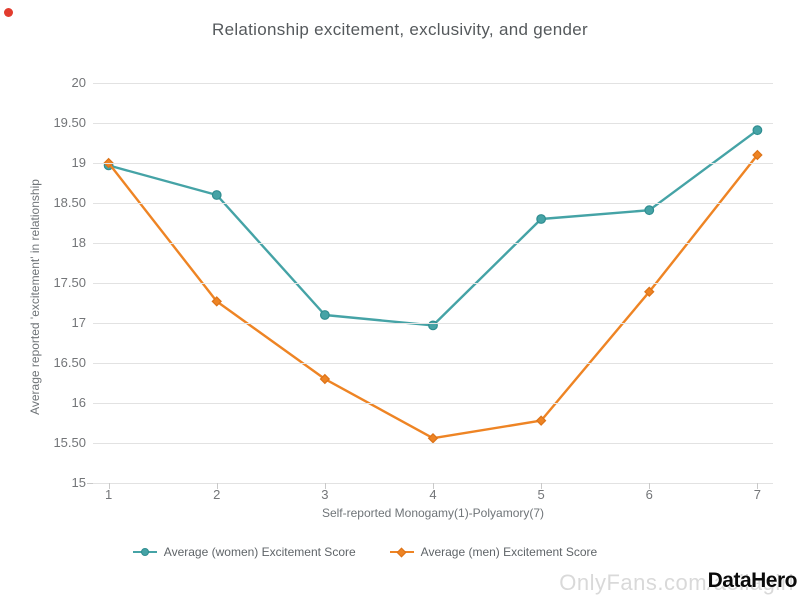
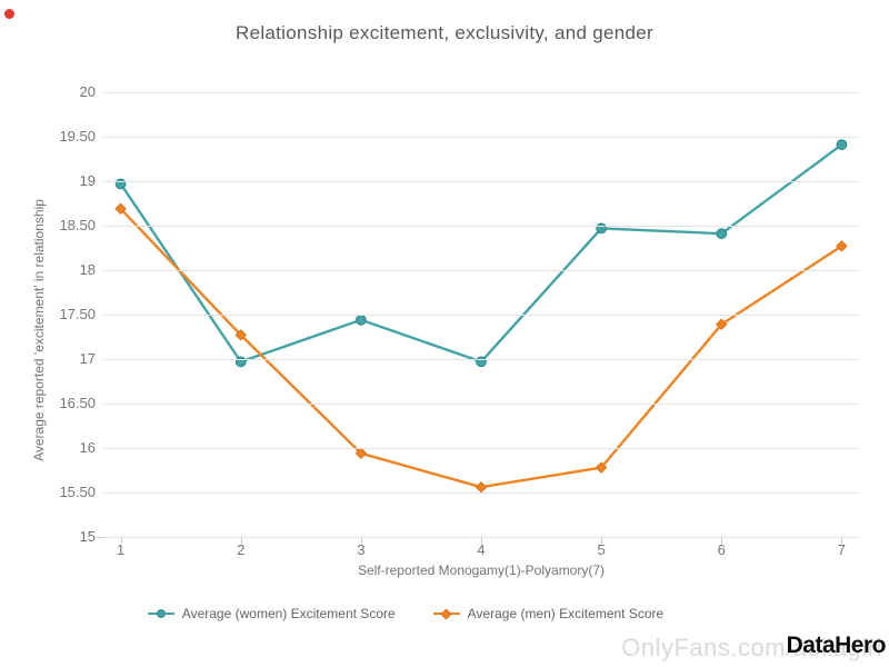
Average (men) Excitement Score/1: 19.0 -> 18.7
Average (women) Excitement Score/2: 18.6 -> 17.0
Average (women) Excitement Score/3: 17.1 -> 17.4
Average (men) Excitement Score/3: 16.3 -> 15.9
Average (women) Excitement Score/5: 18.3 -> 18.5
Average (men) Excitement Score/7: 19.1 -> 18.3
